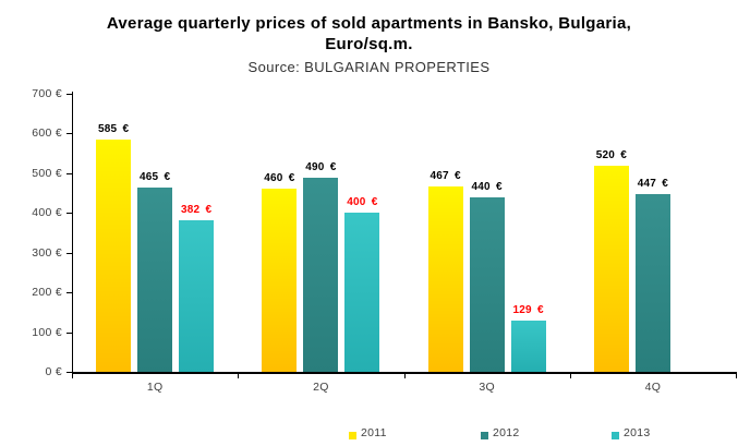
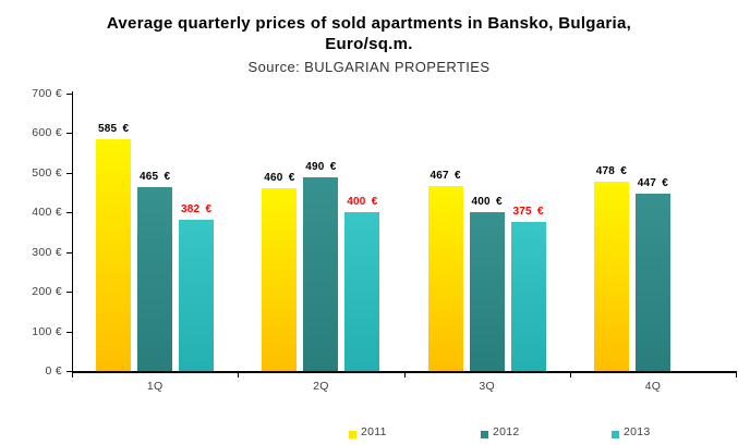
2012/3Q: 440 -> 400
2013/3Q: 129 -> 375
2011/4Q: 520 -> 478
